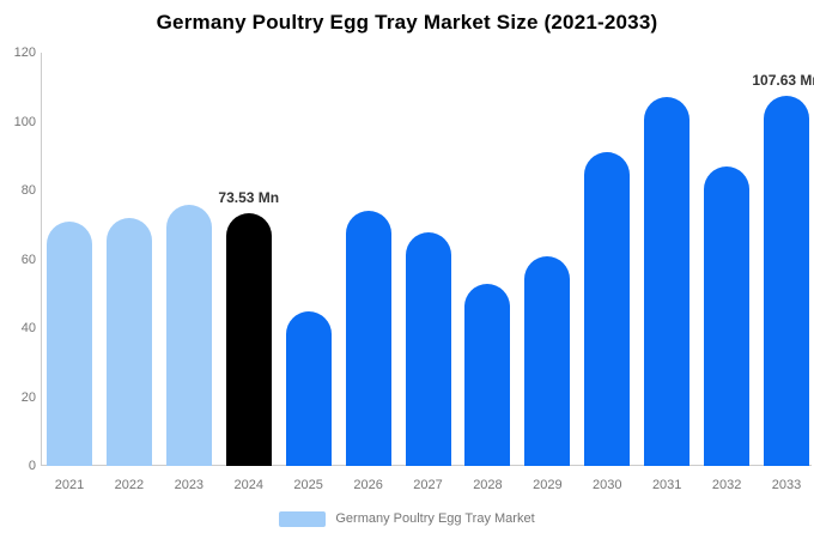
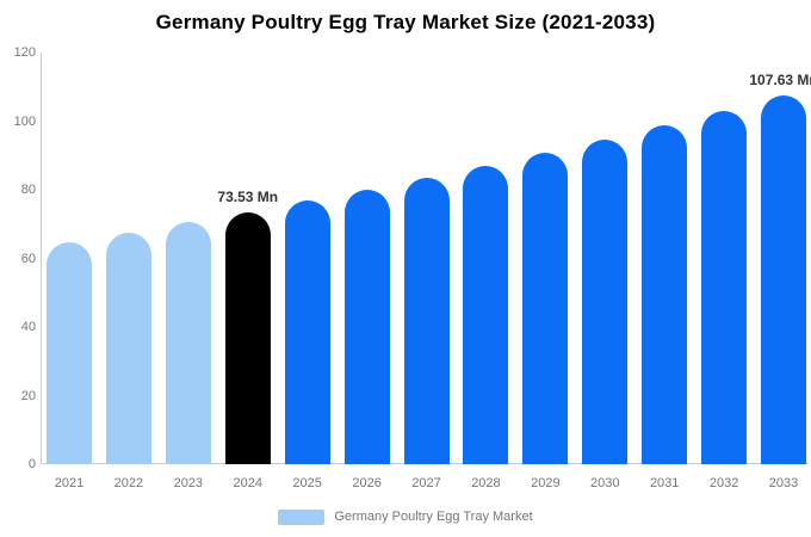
2021: 71 -> 65
2022: 72 -> 68
2023: 76 -> 70
2025: 45 -> 77
2026: 74 -> 80
2027: 68 -> 83
2028: 53 -> 87
2029: 61 -> 91
2030: 91 -> 95
2031: 107 -> 99
2032: 87 -> 103
